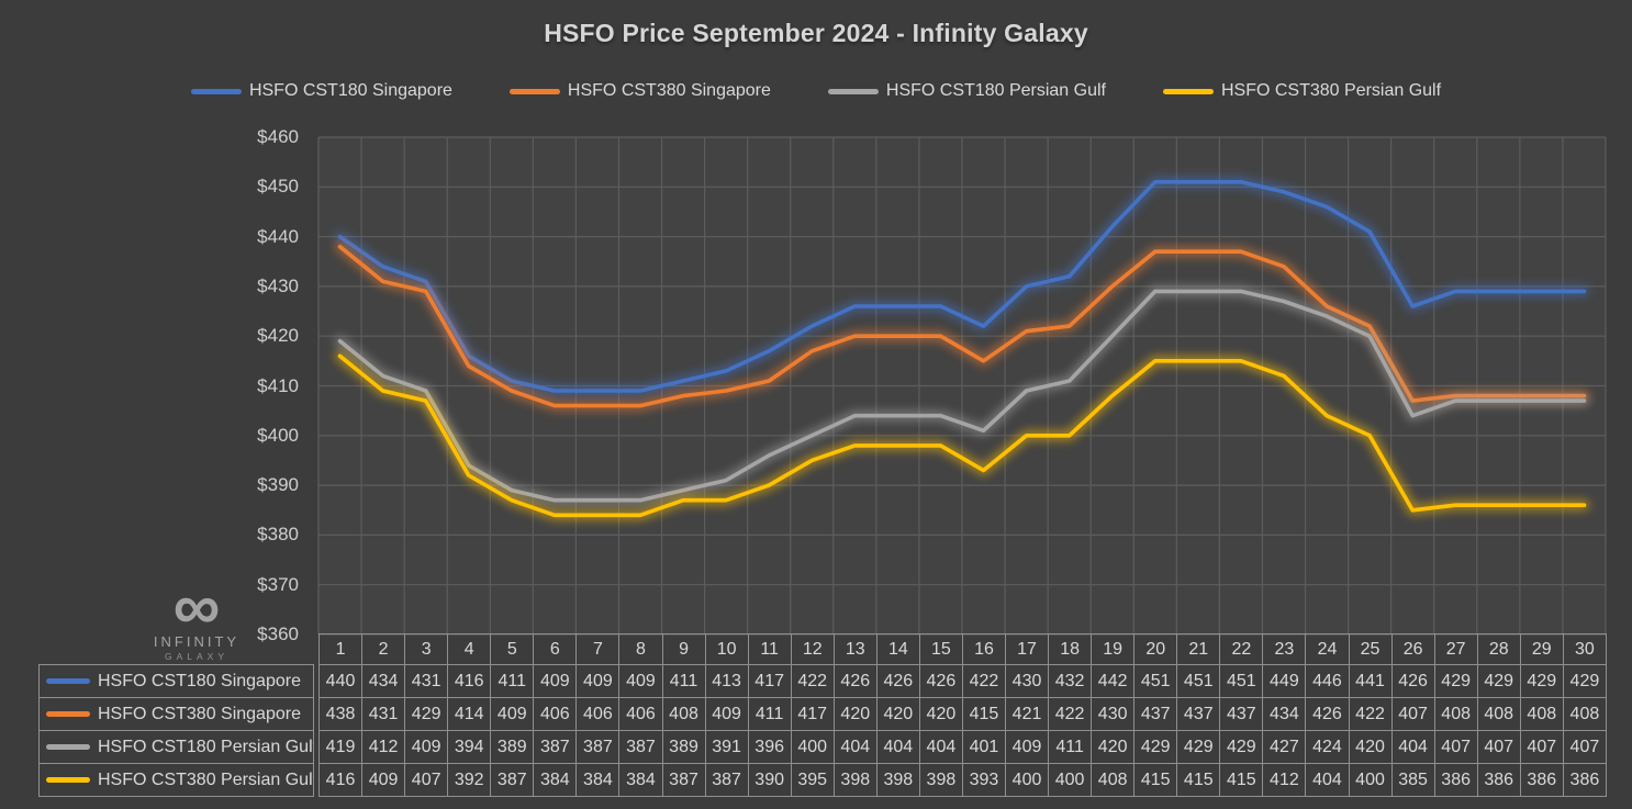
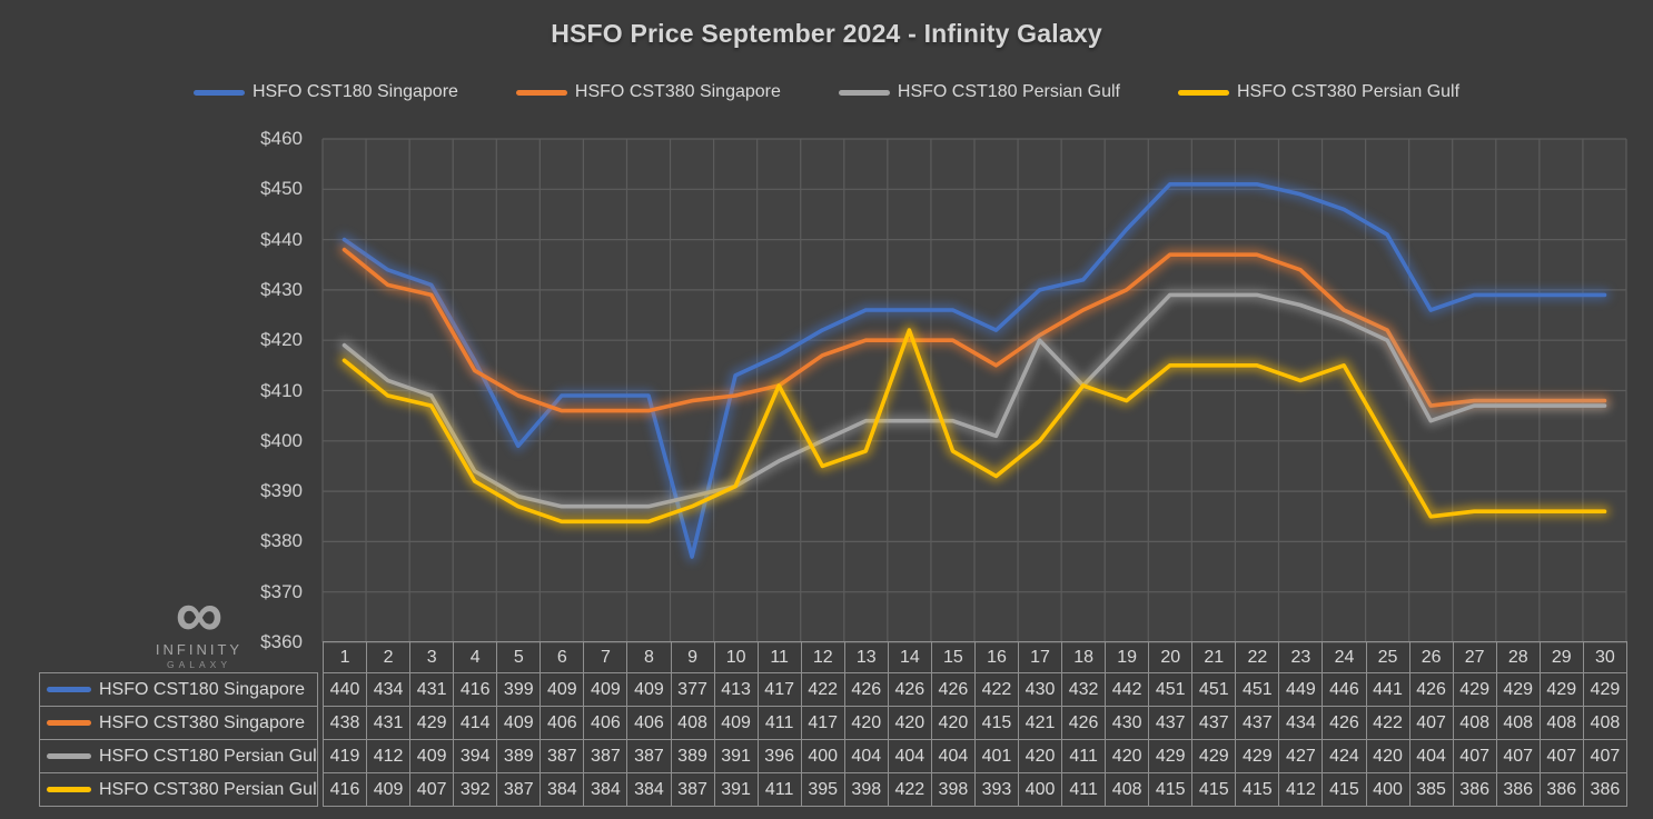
HSFO CST180 Singapore/5: 411 -> 399
HSFO CST180 Singapore/9: 411 -> 377
HSFO CST380 Persian Gulf/10: 387 -> 391
HSFO CST380 Persian Gulf/11: 390 -> 411
HSFO CST380 Persian Gulf/14: 398 -> 422
HSFO CST180 Persian Gulf/17: 409 -> 420
HSFO CST380 Singapore/18: 422 -> 426
HSFO CST380 Persian Gulf/18: 400 -> 411
HSFO CST380 Persian Gulf/24: 404 -> 415
